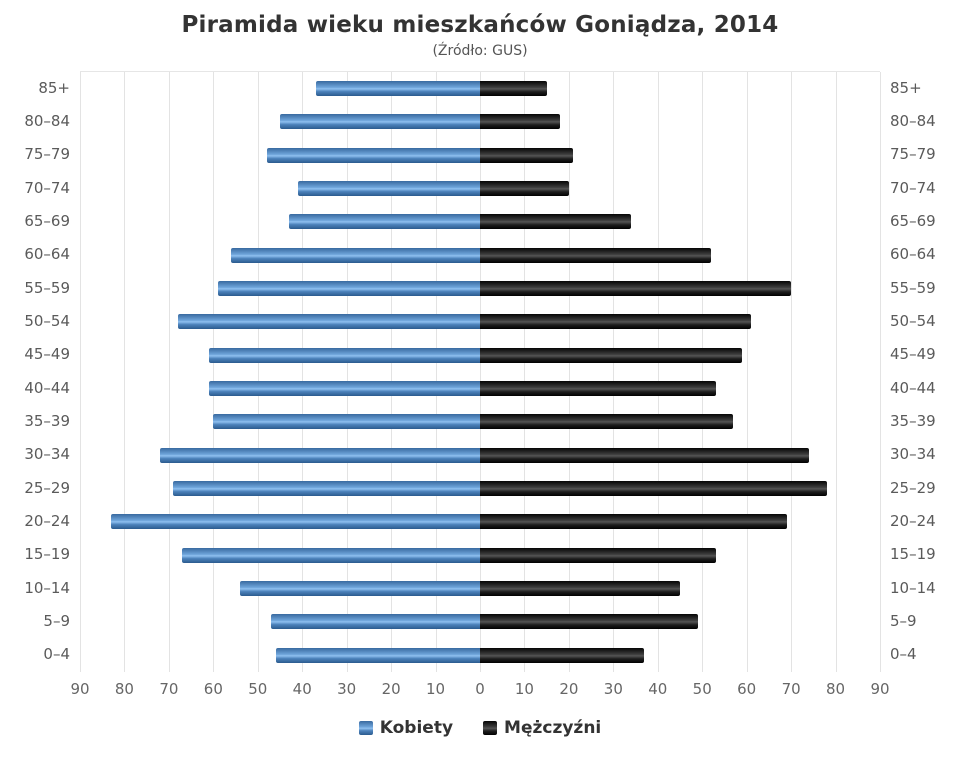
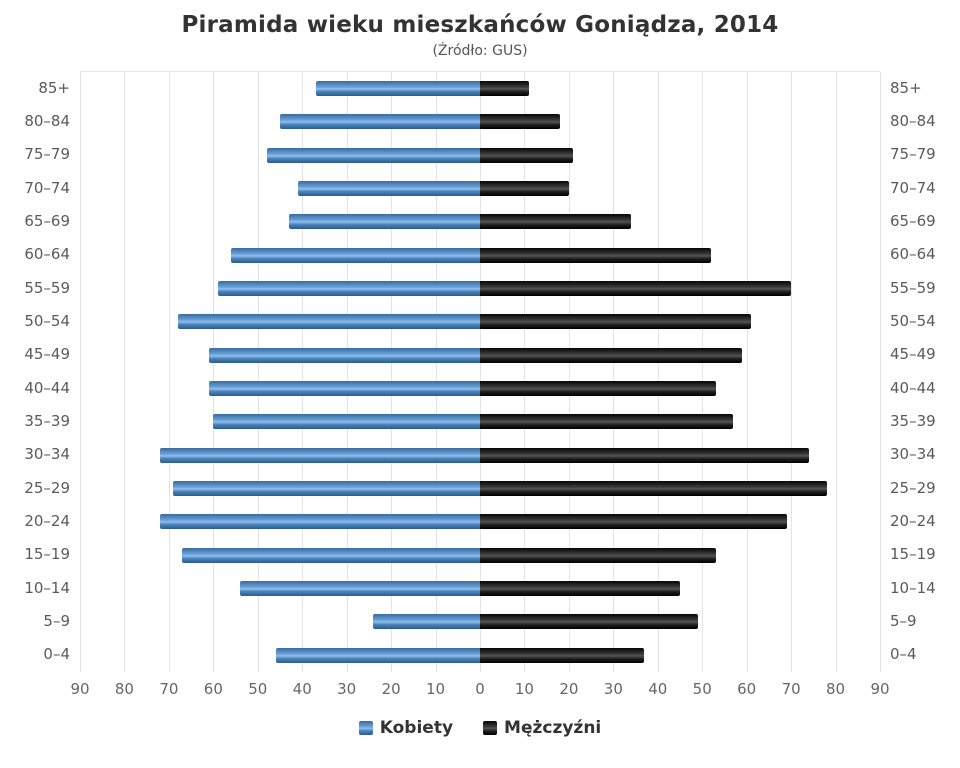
Mężczyźni/85+: 15 -> 11
Kobiety/20–24: 83 -> 72
Kobiety/5–9: 47 -> 24
